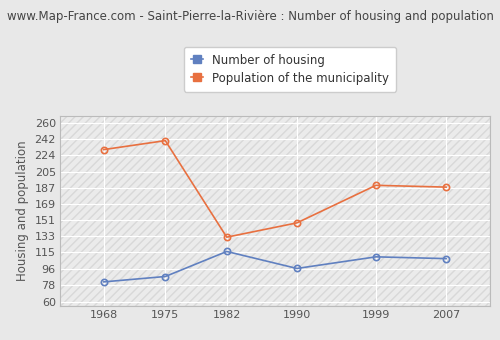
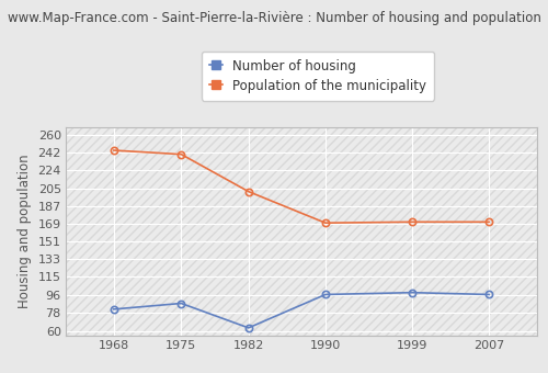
Population of the municipality/1968: 230 -> 244
Number of housing/1982: 116 -> 63
Population of the municipality/1982: 132 -> 202
Population of the municipality/1990: 148 -> 170
Number of housing/1999: 110 -> 99
Population of the municipality/1999: 190 -> 171
Number of housing/2007: 108 -> 97
Population of the municipality/2007: 188 -> 171
